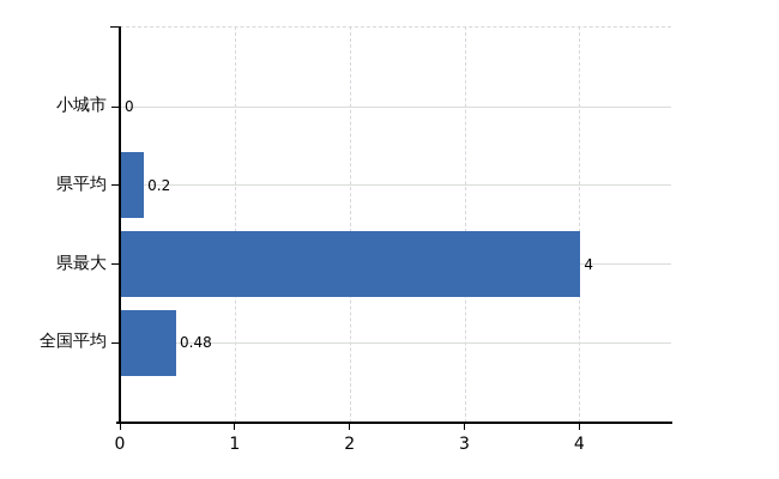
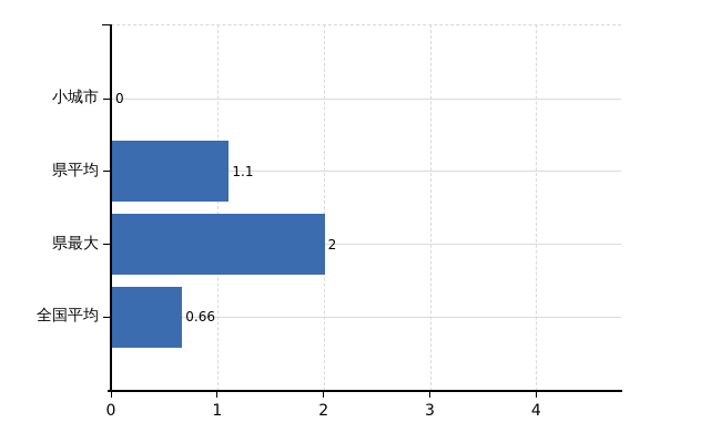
県平均: 0.2 -> 1.1
県最大: 4 -> 2
全国平均: 0.48 -> 0.66
